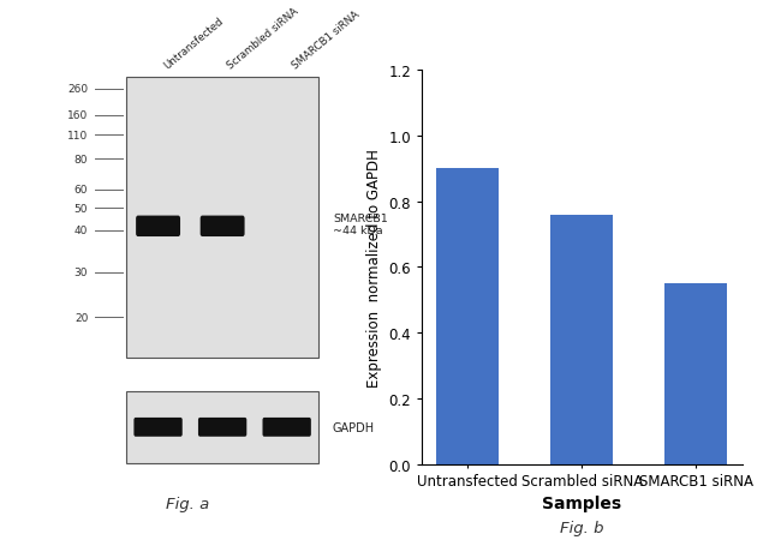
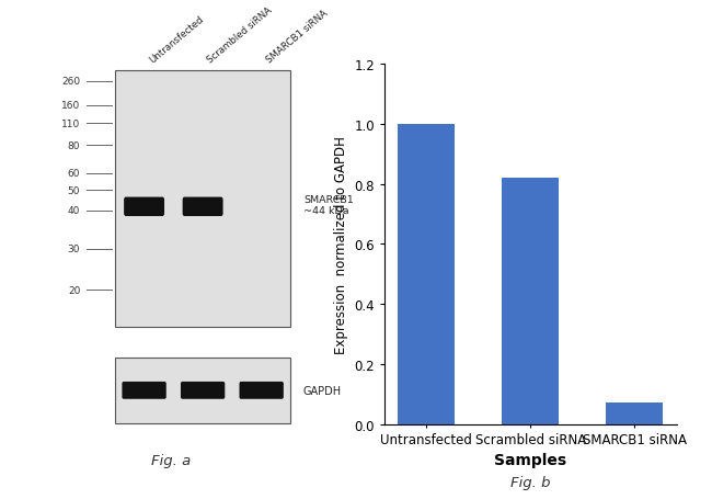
Untransfected: 0.90 -> 1.00
Scrambled siRNA: 0.76 -> 0.82
SMARCB1 siRNA: 0.55 -> 0.07
